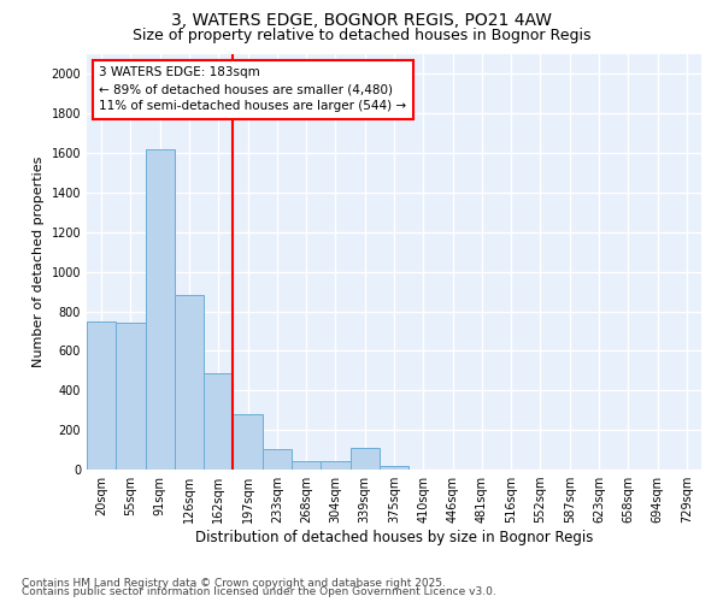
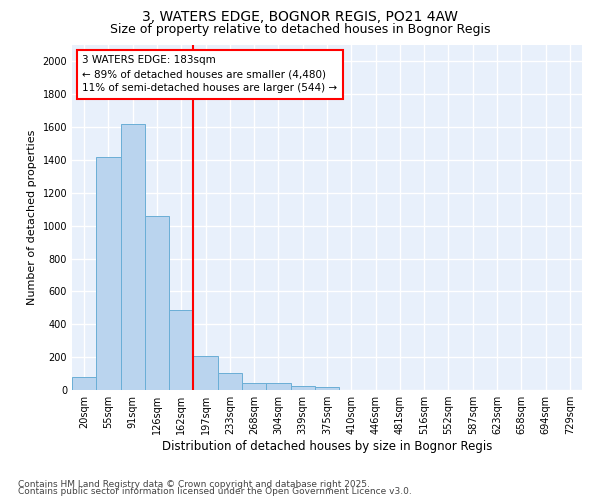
20sqm: 750 -> 80
55sqm: 740 -> 1420
126sqm: 880 -> 1060
197sqm: 280 -> 200
339sqm: 110 -> 20
